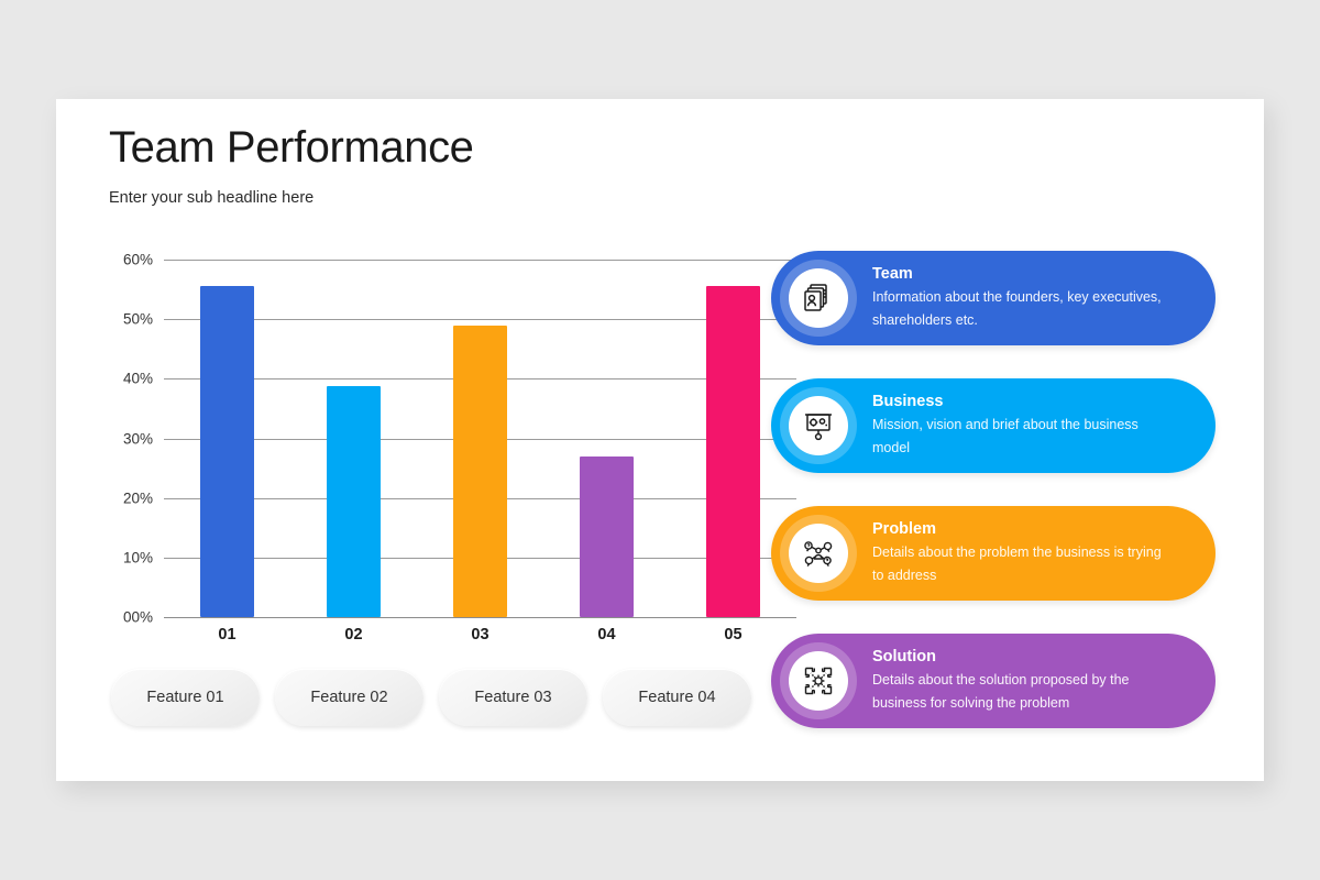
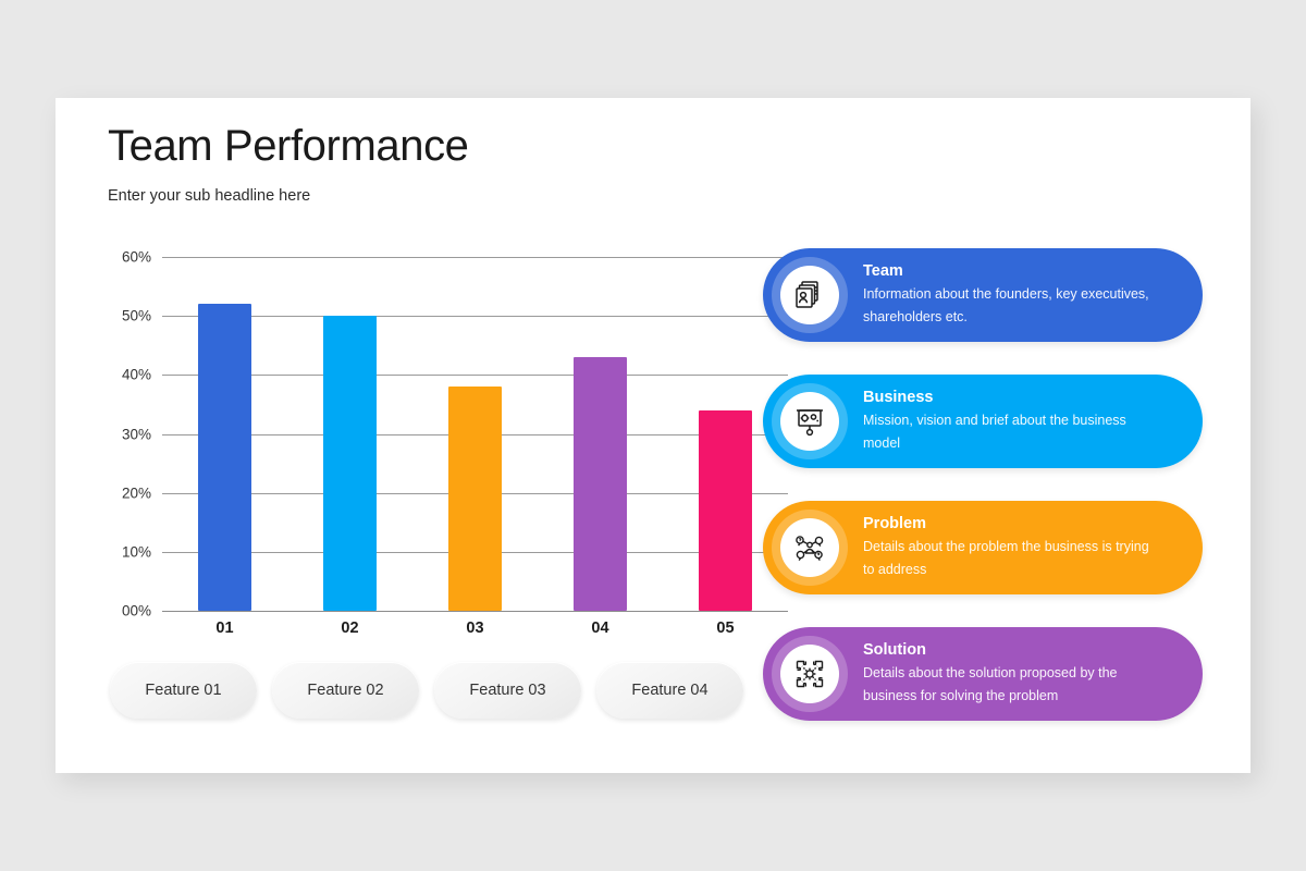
01: 56% -> 52%
02: 39% -> 50%
03: 49% -> 38%
04: 27% -> 43%
05: 56% -> 34%
